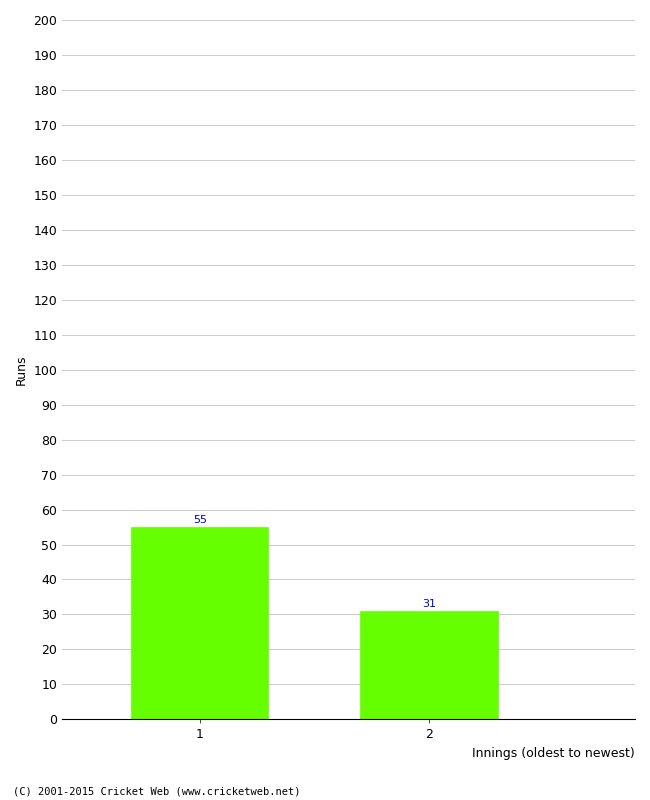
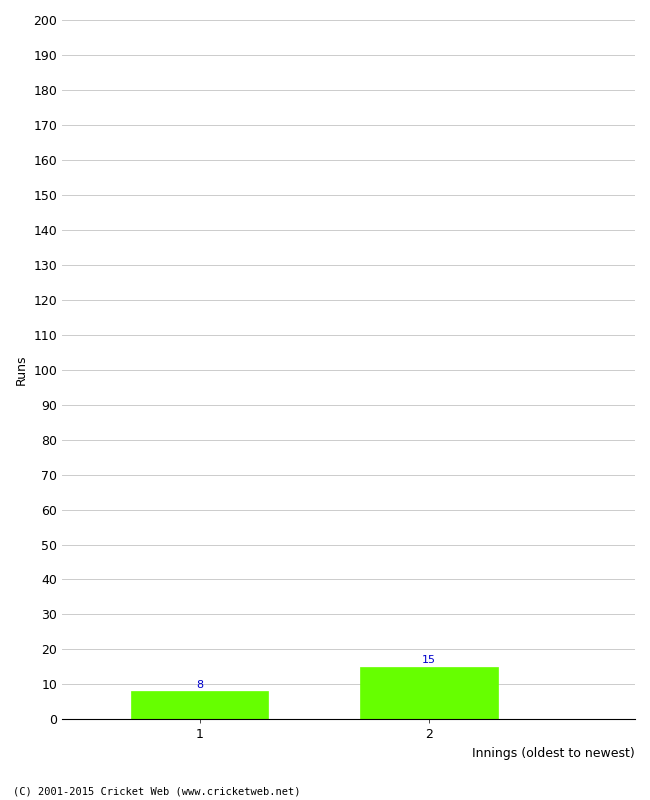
1: 55 -> 8
2: 31 -> 15
